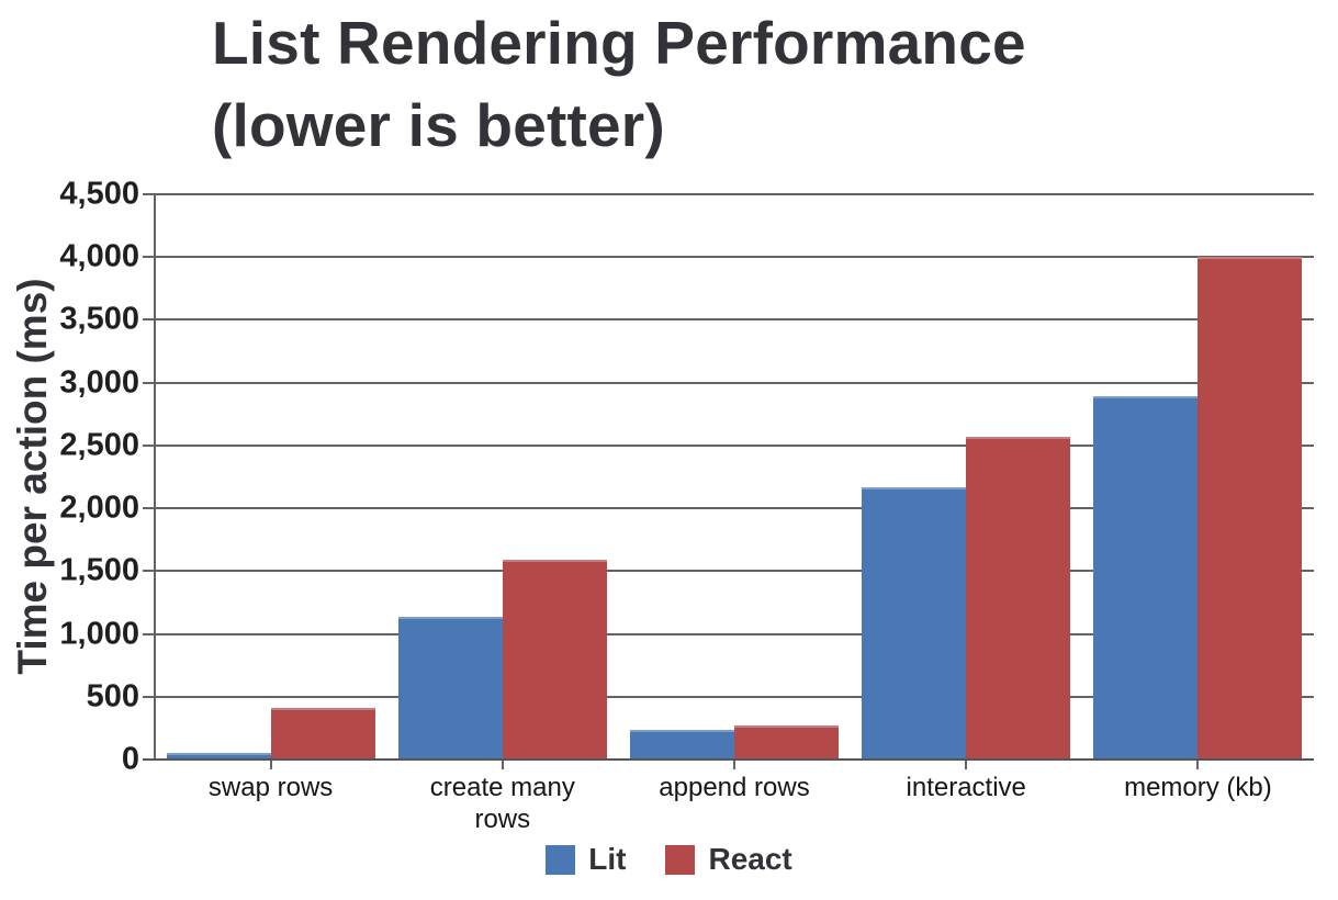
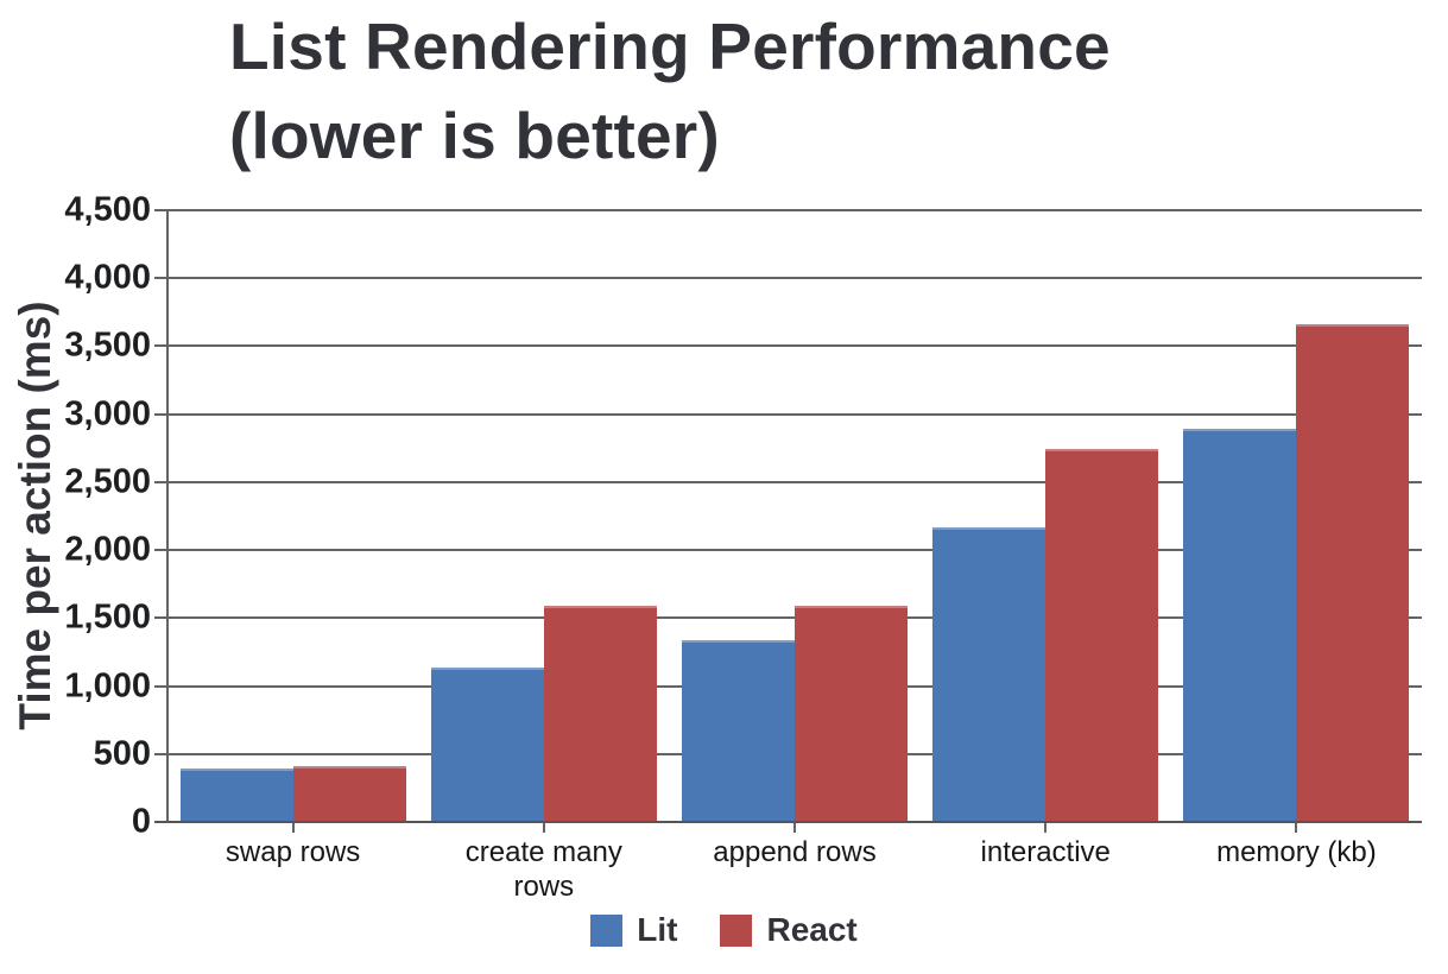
Lit/swap rows: 50 -> 390
Lit/append rows: 240 -> 1340
React/append rows: 270 -> 1590
React/interactive: 2570 -> 2740
React/memory (kb): 4000 -> 3660
